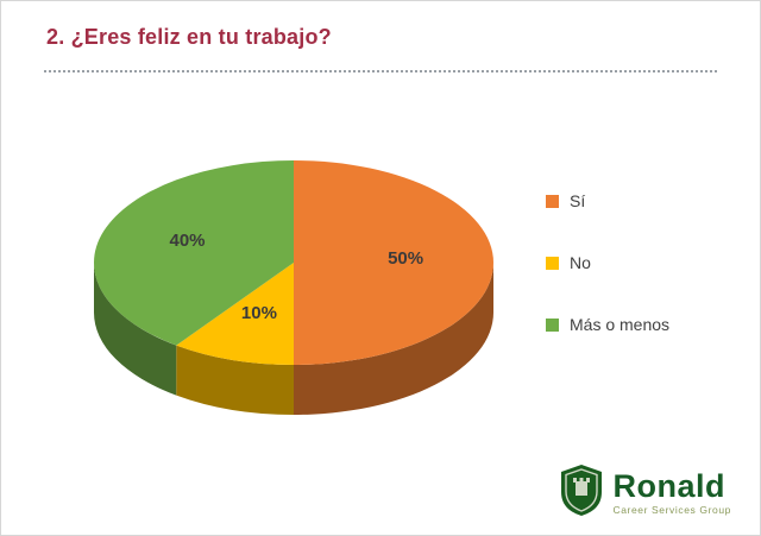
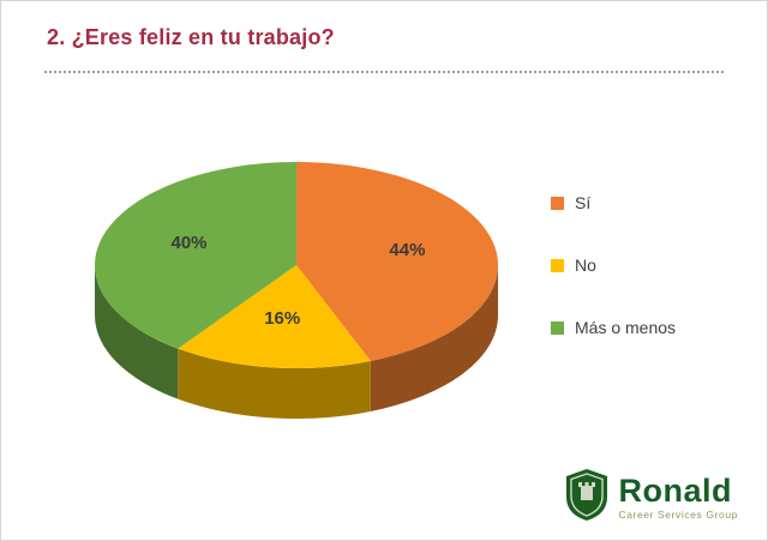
Sí: 50% -> 44%
No: 10% -> 16%
